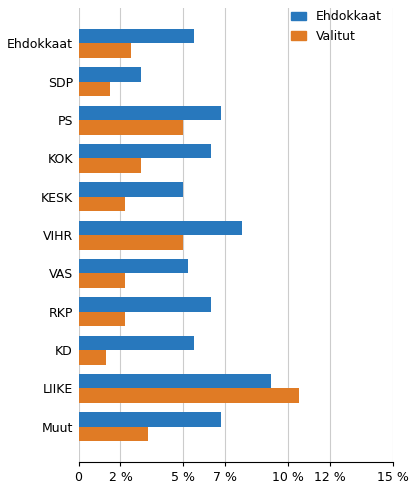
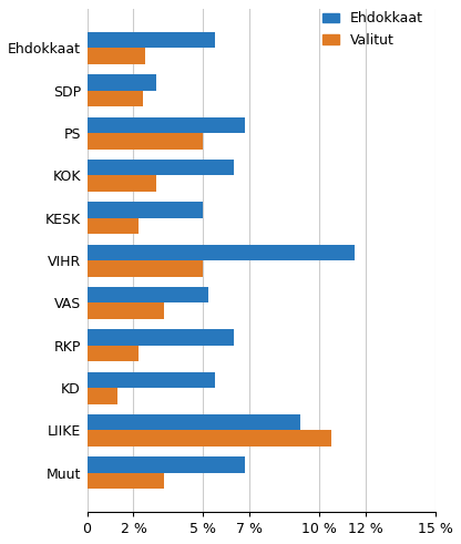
Valitut/SDP: 1.5 % -> 2.4 %
Ehdokkaat/VIHR: 7.8 % -> 11.5 %
Valitut/VAS: 2.2 % -> 3.3 %
